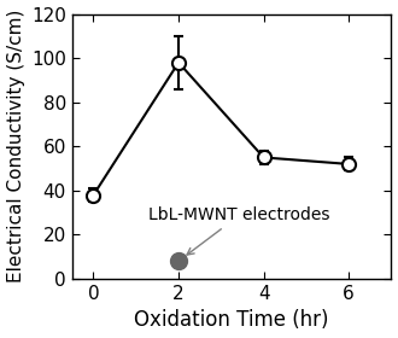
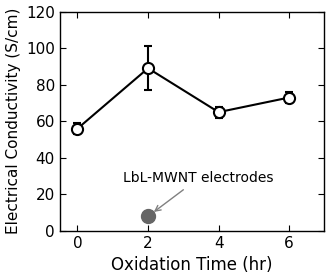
0: 38 -> 56
2: 98 -> 89
4: 55 -> 65
6: 52 -> 73
